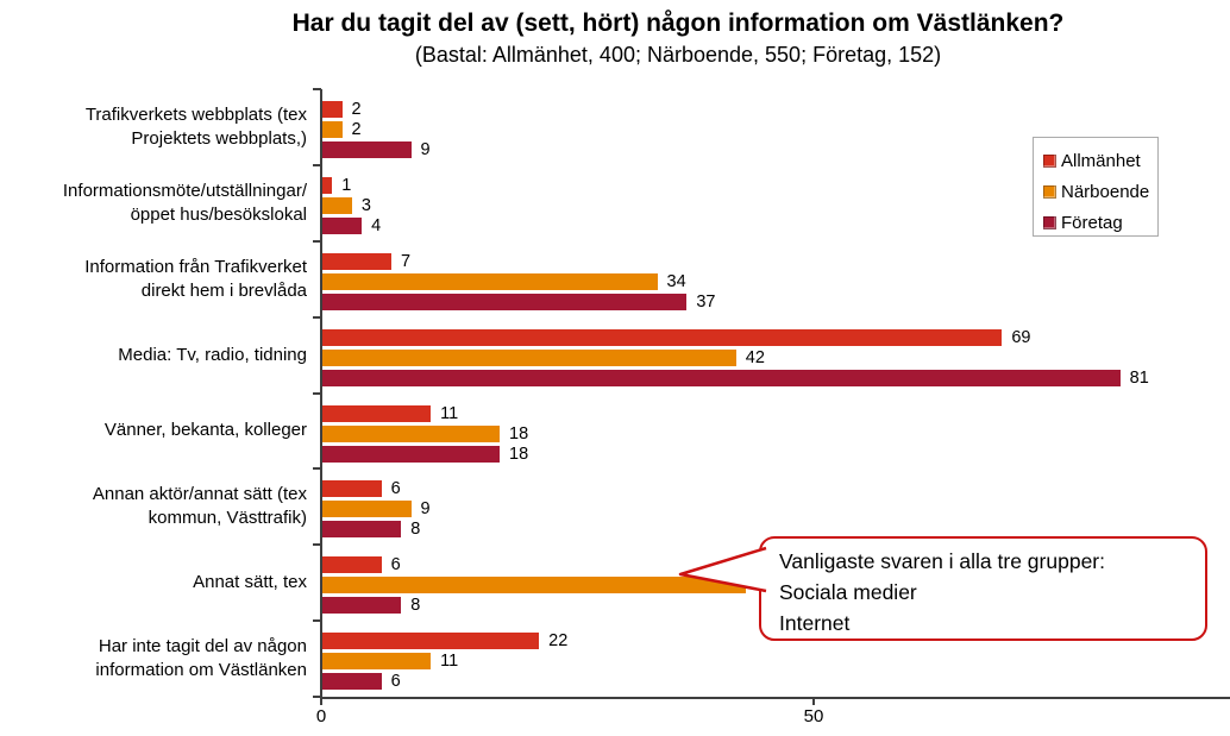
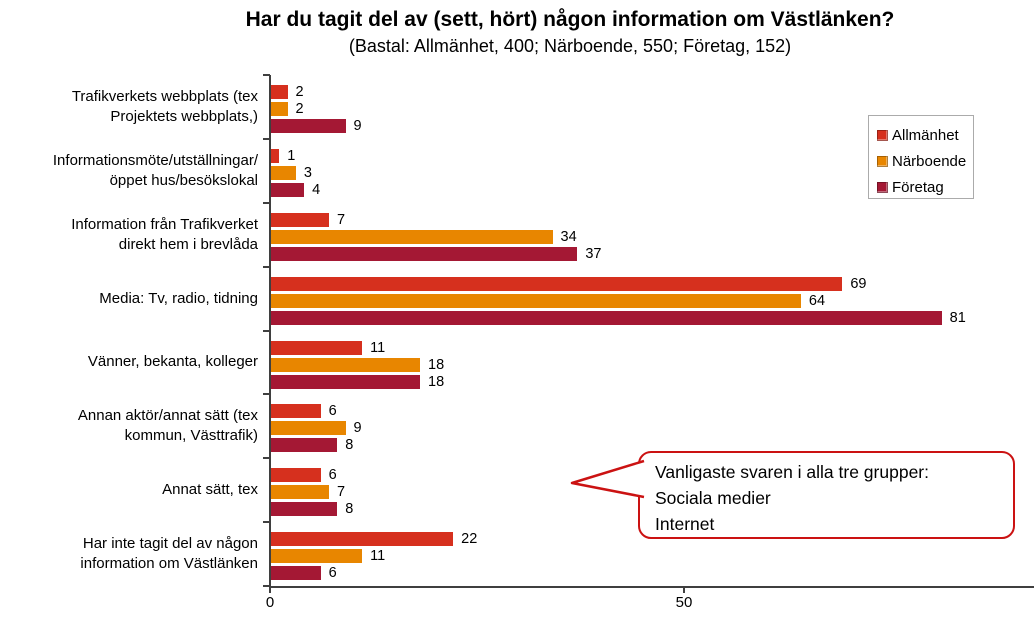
Närboende/Media: Tv, radio, tidning: 42 -> 64
Närboende/Annat sätt, tex: 43 -> 7
